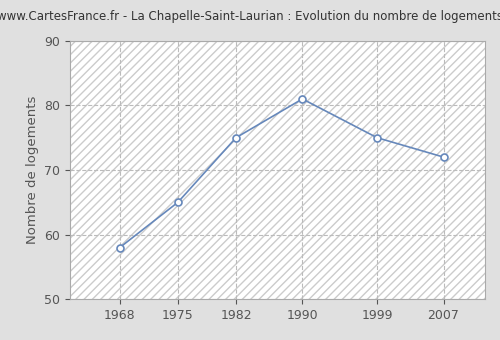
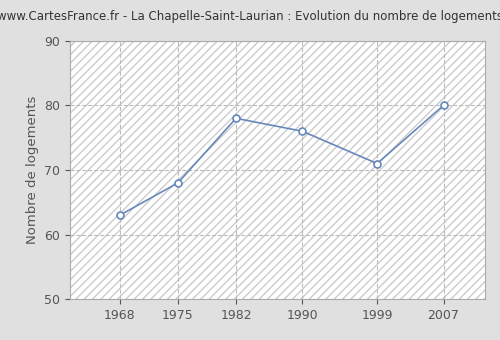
1968: 58 -> 63
1975: 65 -> 68
1982: 75 -> 78
1990: 81 -> 76
1999: 75 -> 71
2007: 72 -> 80
